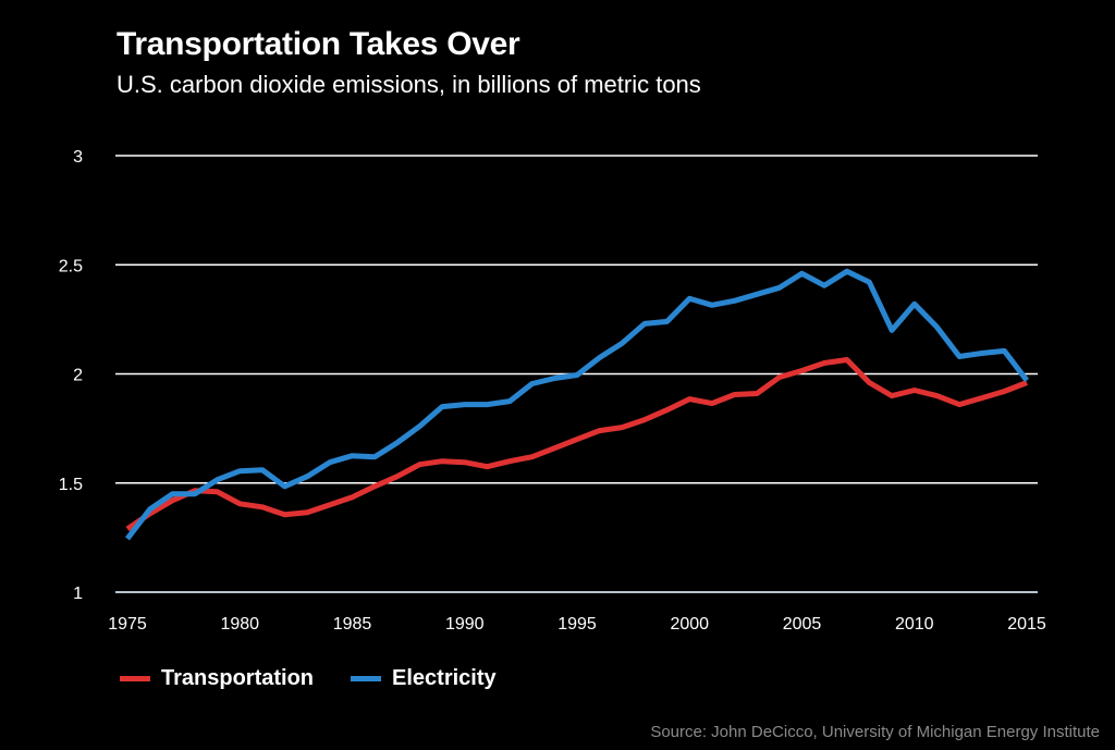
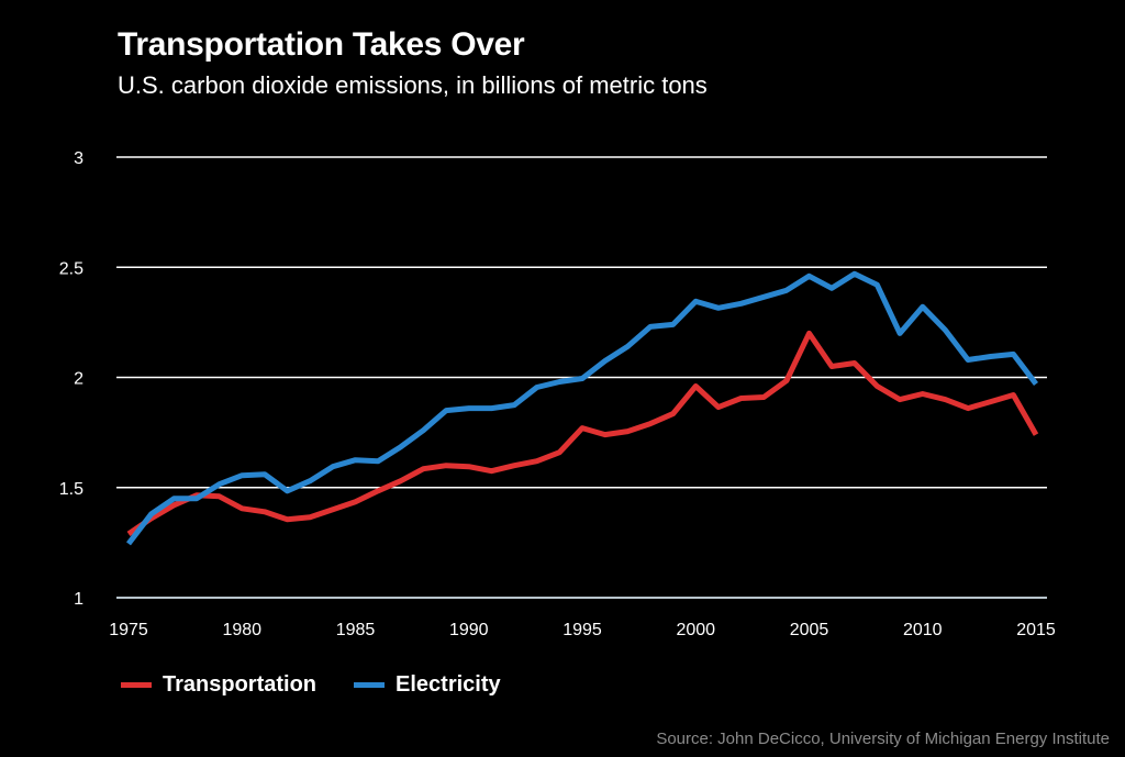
Transportation/1995: 1.70 -> 1.77
Transportation/2000: 1.89 -> 1.96
Transportation/2005: 2.02 -> 2.20
Transportation/2015: 1.96 -> 1.74
